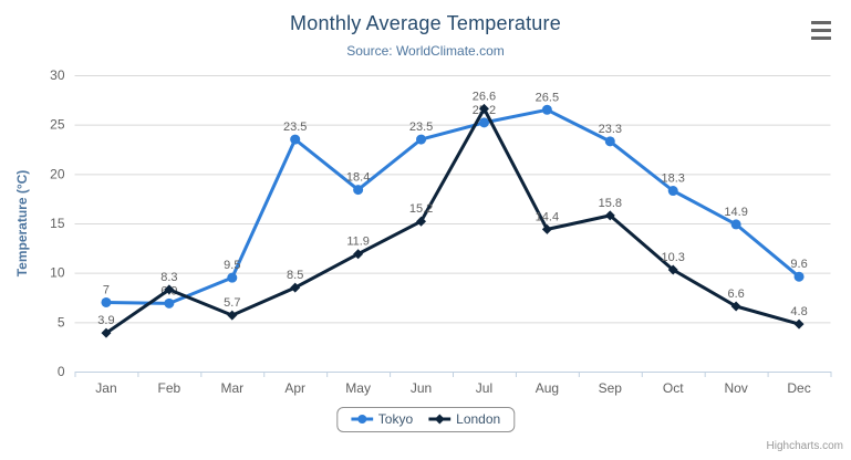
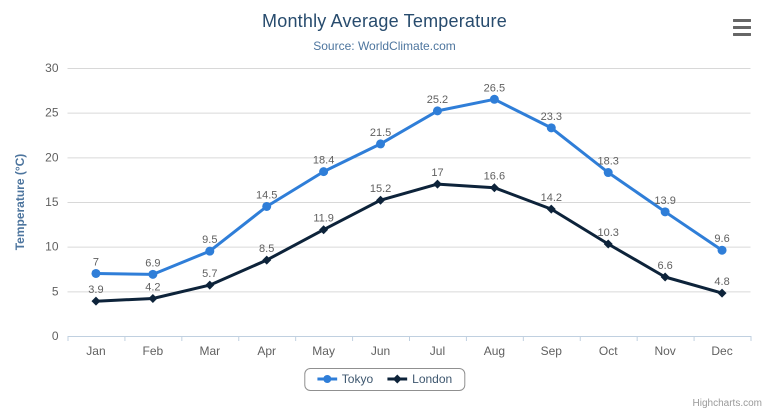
London/Feb: 8.3 -> 4.2
Tokyo/Apr: 23.5 -> 14.5
Tokyo/Jun: 23.5 -> 21.5
London/Jul: 26.6 -> 17
London/Aug: 14.4 -> 16.6
London/Sep: 15.8 -> 14.2
Tokyo/Nov: 14.9 -> 13.9
